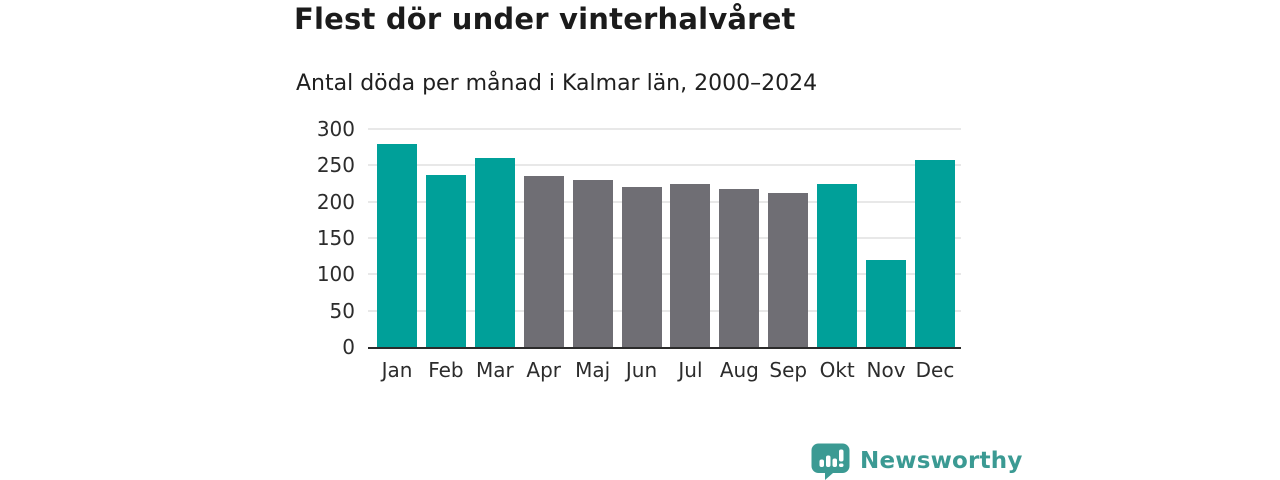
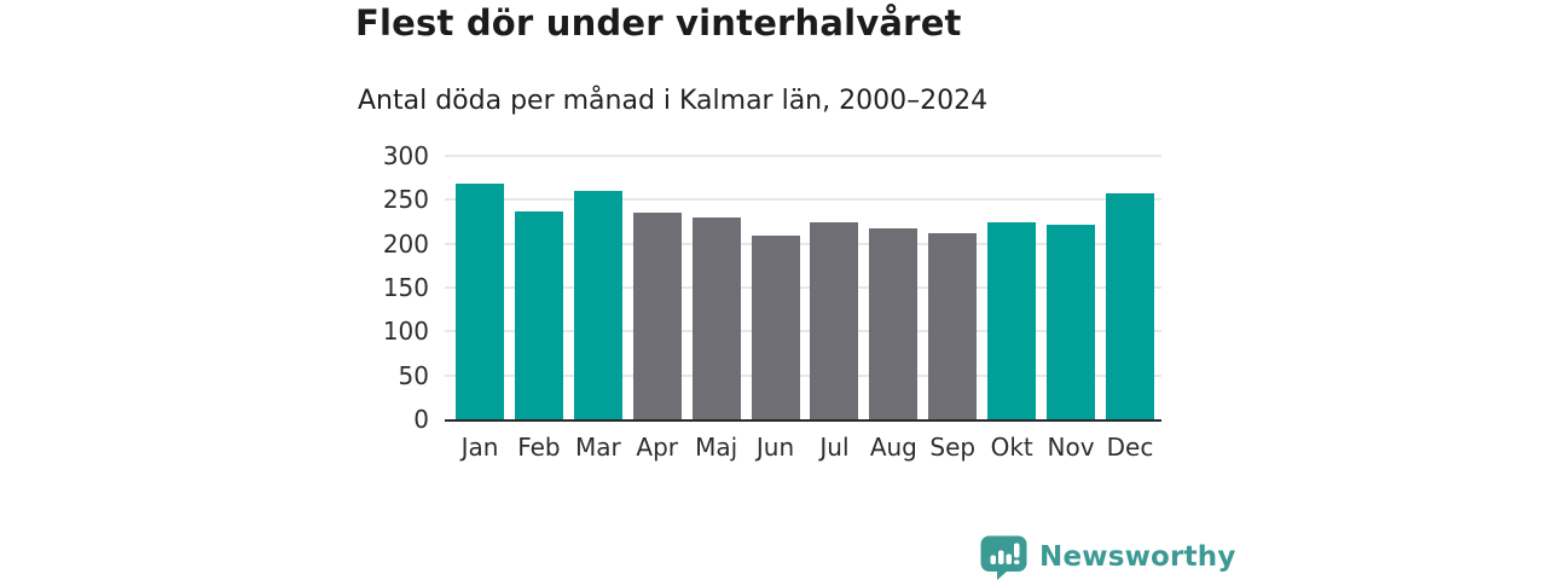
Jan: 280 -> 270
Jun: 220 -> 210
Nov: 120 -> 220
